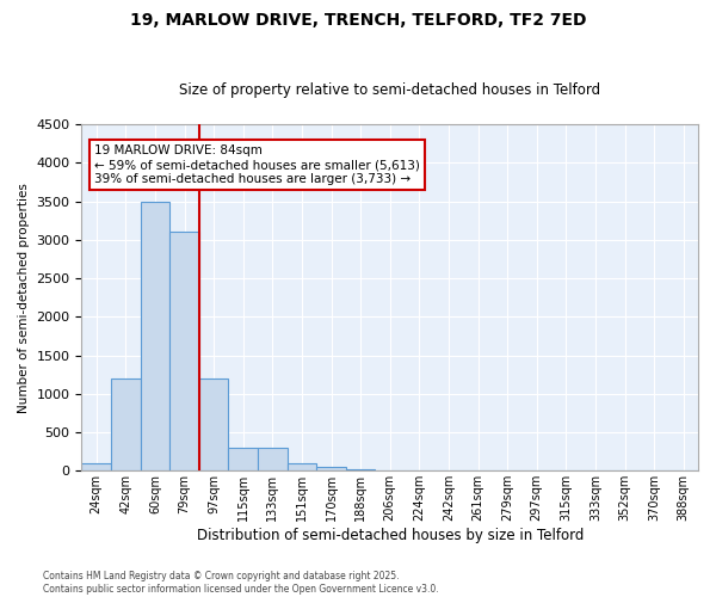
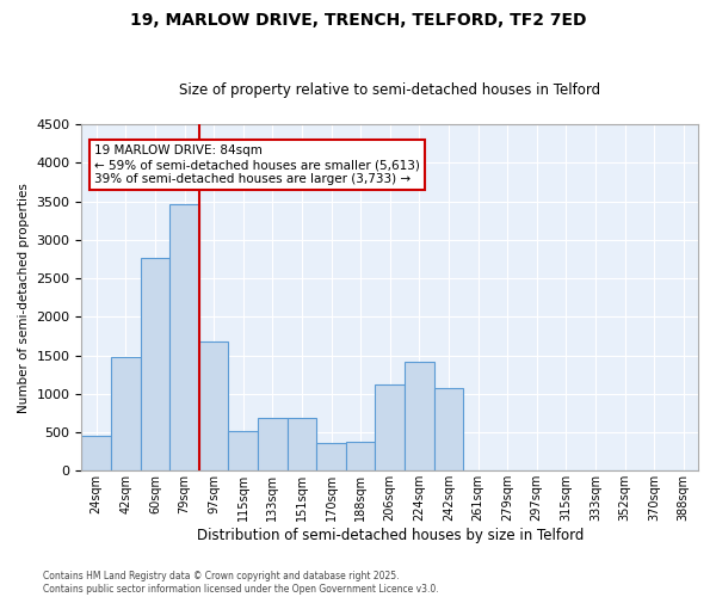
24sqm: 100 -> 460
42sqm: 1200 -> 1480
60sqm: 3500 -> 2760
79sqm: 3100 -> 3460
97sqm: 1200 -> 1680
115sqm: 300 -> 520
133sqm: 300 -> 680
151sqm: 100 -> 680
170sqm: 50 -> 360
188sqm: 20 -> 380
206sqm: 10 -> 1120
224sqm: 0 -> 1420
242sqm: 0 -> 1080
